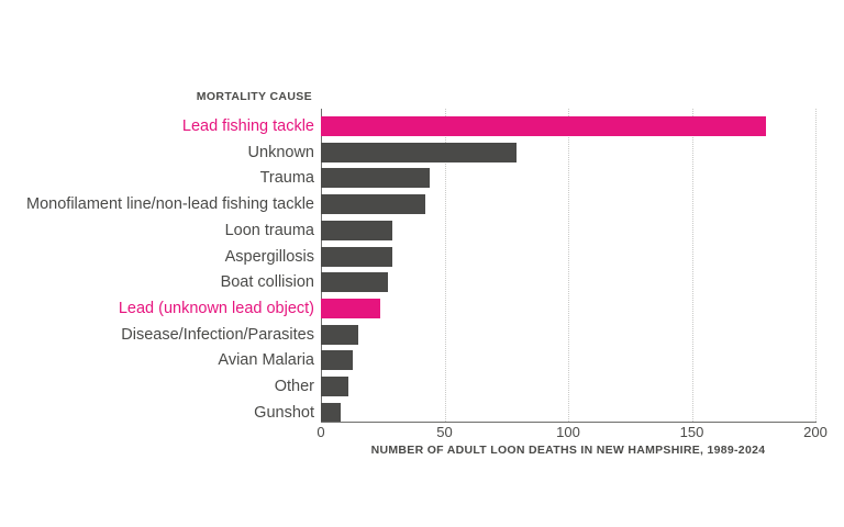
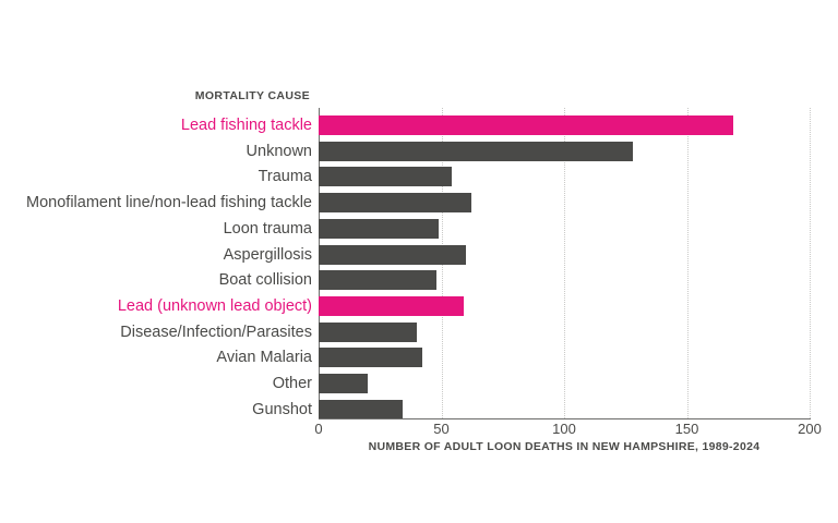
Lead fishing tackle: 180 -> 169
Unknown: 79 -> 128
Trauma: 44 -> 54
Monofilament line/non-lead fishing tackle: 42 -> 62
Loon trauma: 29 -> 49
Aspergillosis: 29 -> 60
Boat collision: 27 -> 48
Lead (unknown lead object): 24 -> 59
Disease/Infection/Parasites: 15 -> 40
Avian Malaria: 13 -> 42
Other: 11 -> 20
Gunshot: 8 -> 34
